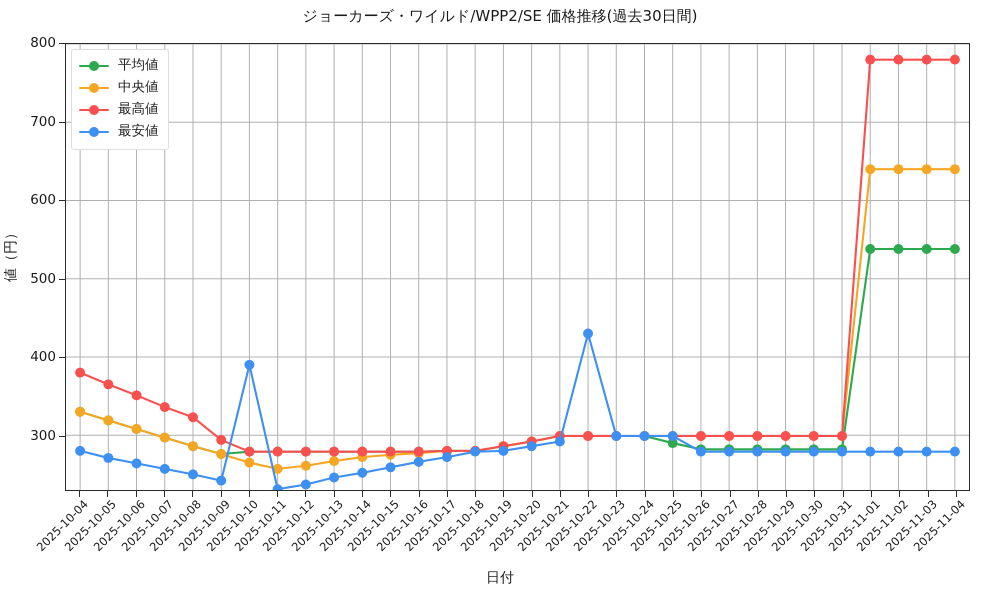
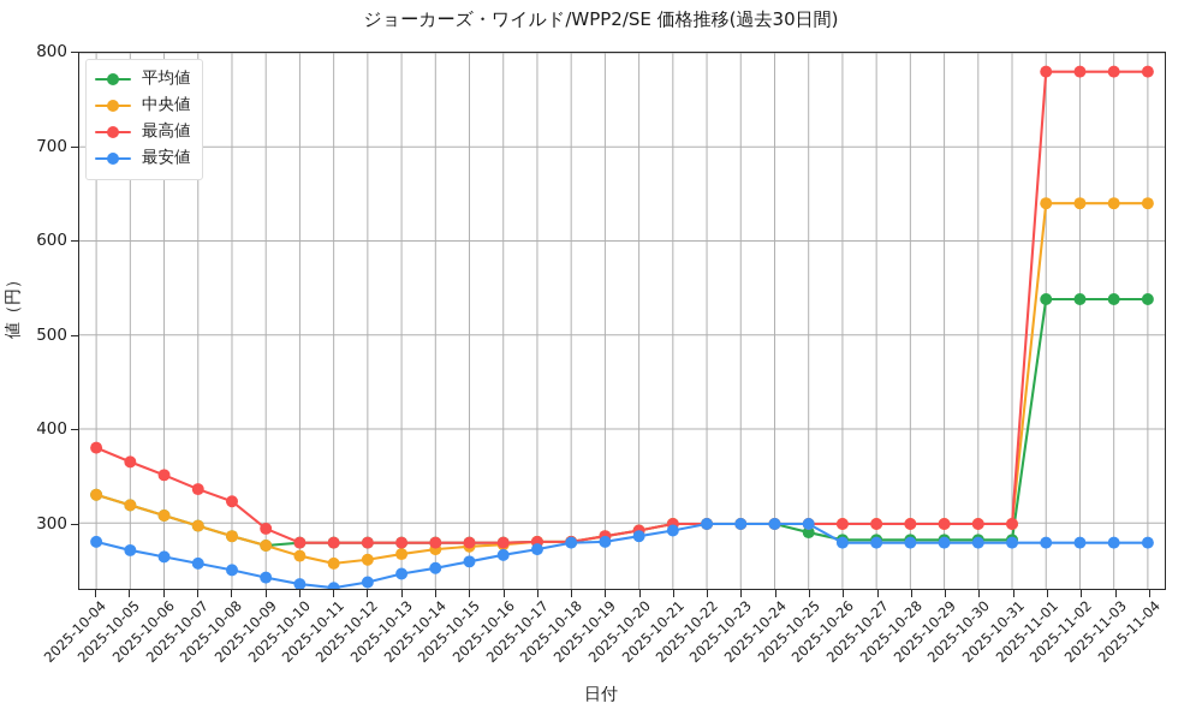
最安値/2025-10-10: 390 -> 240
最安値/2025-10-22: 430 -> 300
